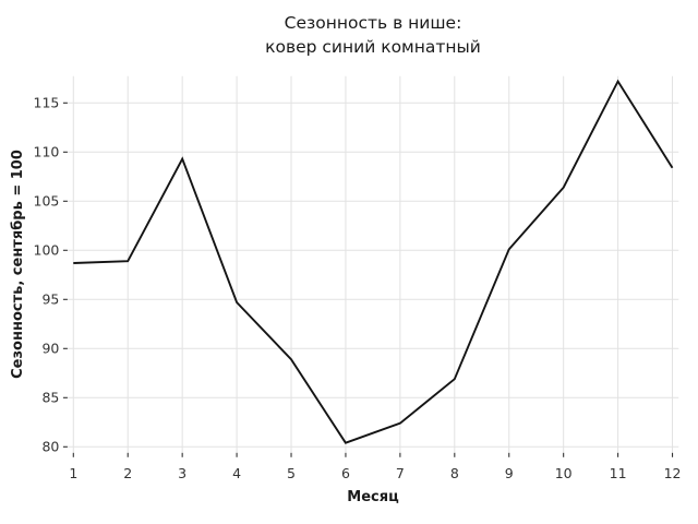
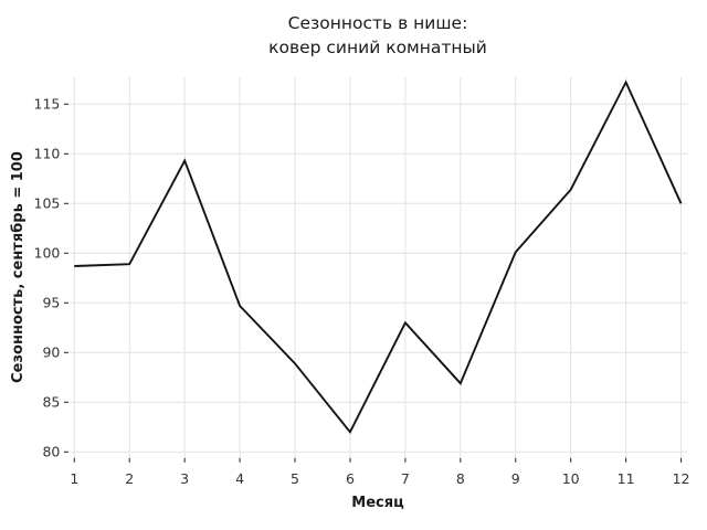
6: 80 -> 82
7: 82 -> 93
12: 108 -> 105
